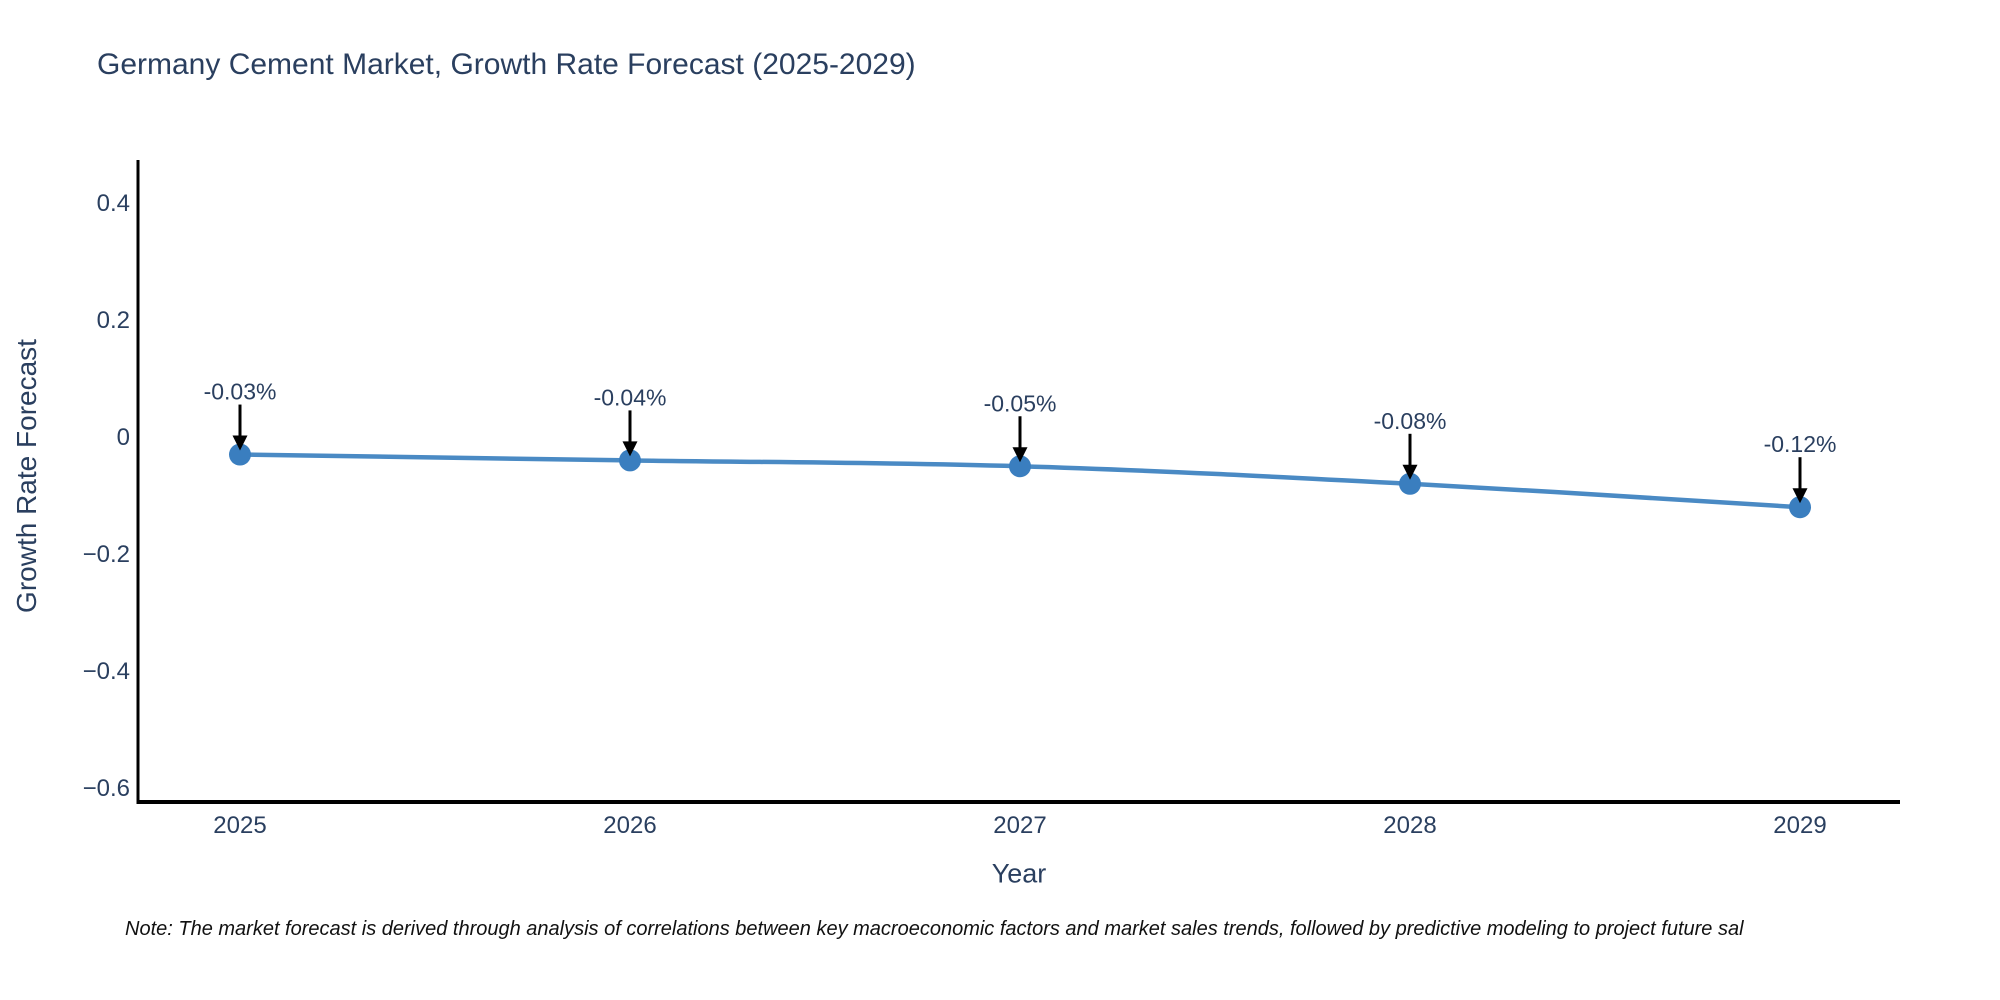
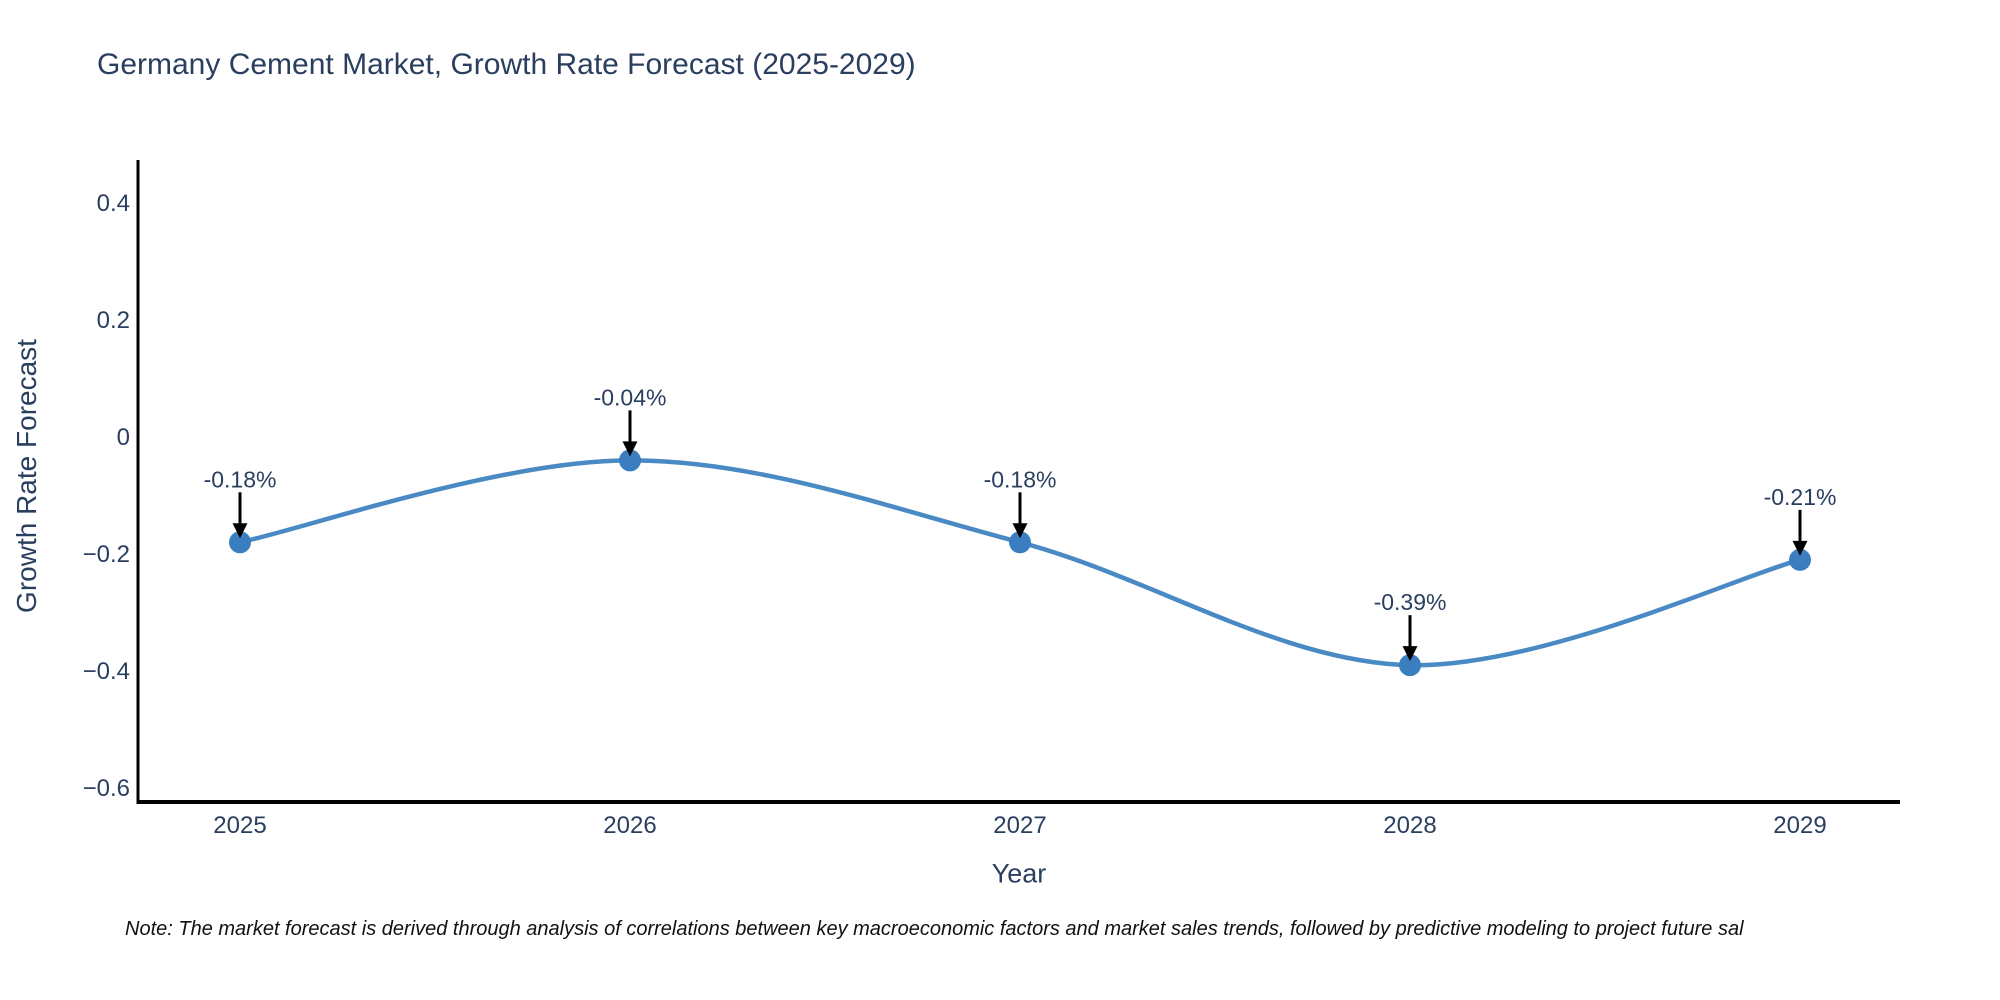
2025: -0.03% -> -0.18%
2027: -0.05% -> -0.18%
2028: -0.08% -> -0.39%
2029: -0.12% -> -0.21%
